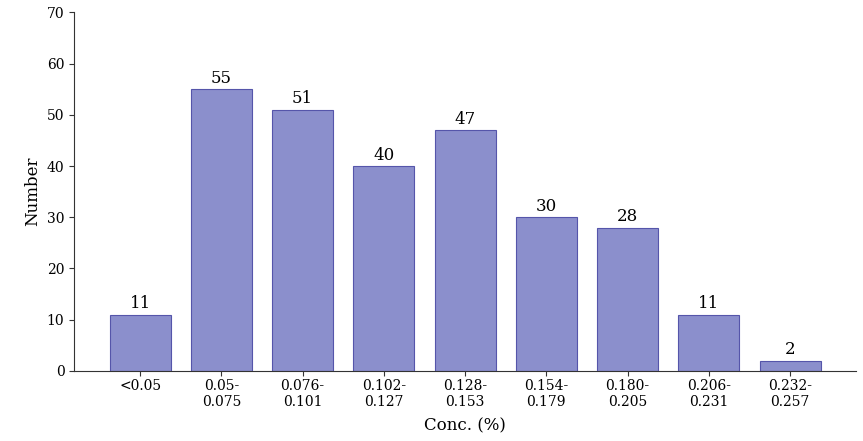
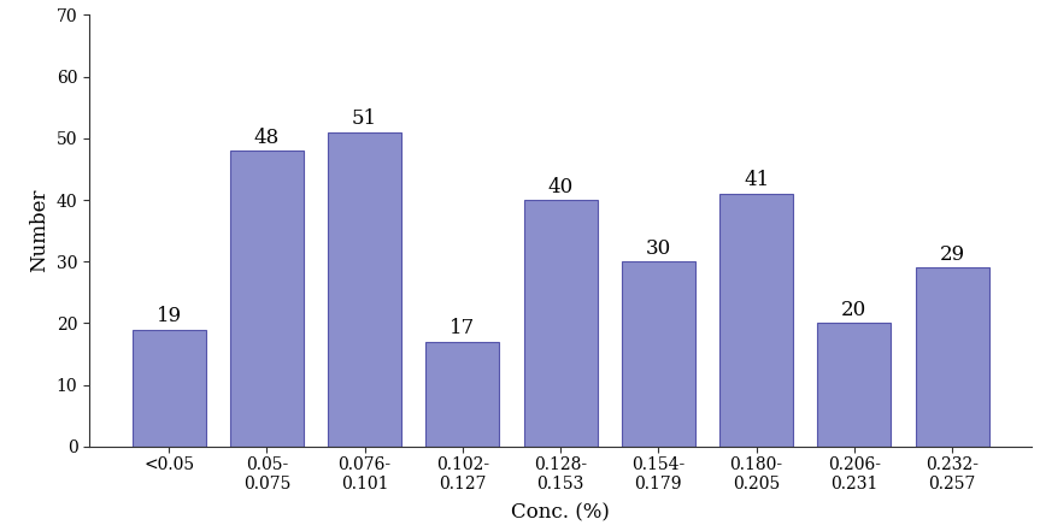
<0.05: 11 -> 19
0.05- 0.075: 55 -> 48
0.102- 0.127: 40 -> 17
0.128- 0.153: 47 -> 40
0.180- 0.205: 28 -> 41
0.206- 0.231: 11 -> 20
0.232- 0.257: 2 -> 29
